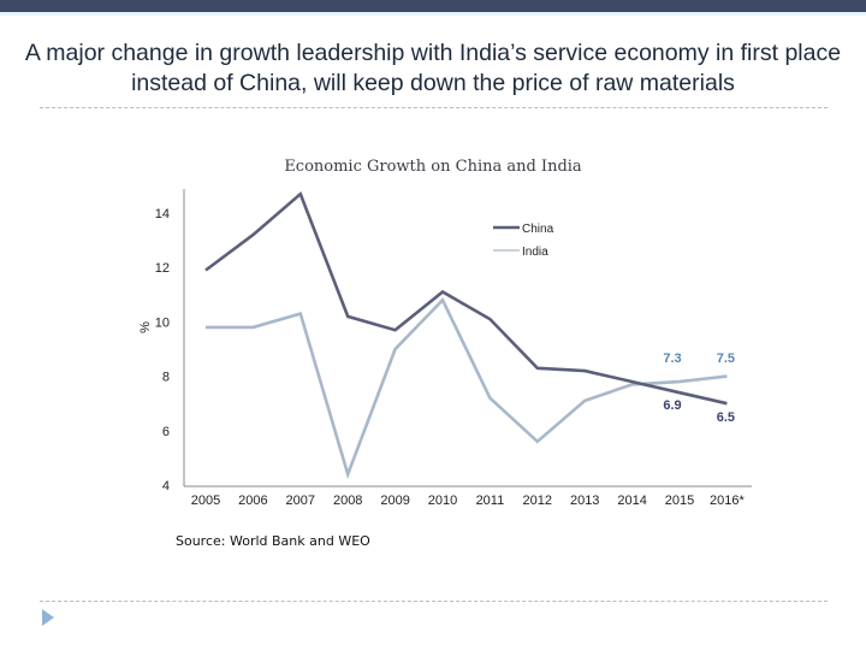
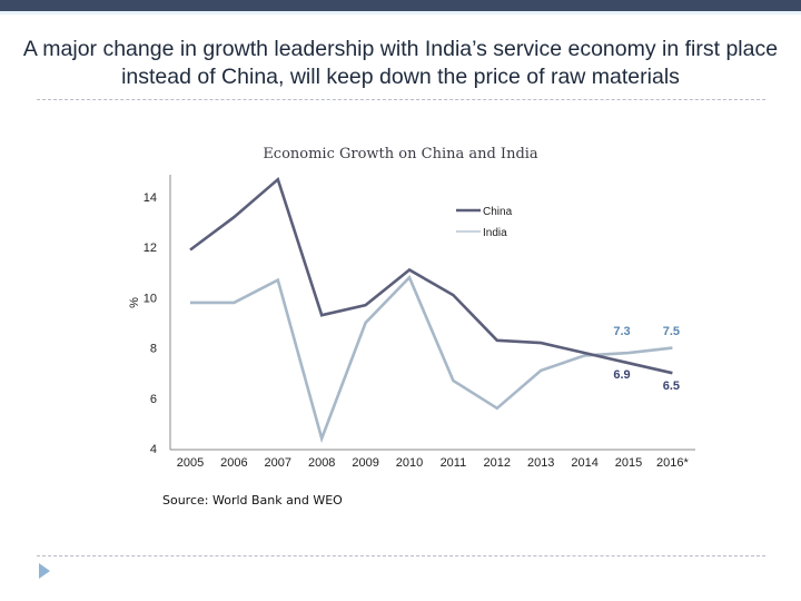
India/2007: 10.3 -> 10.7
China/2008: 10.2 -> 9.3
India/2011: 7.2 -> 6.7
